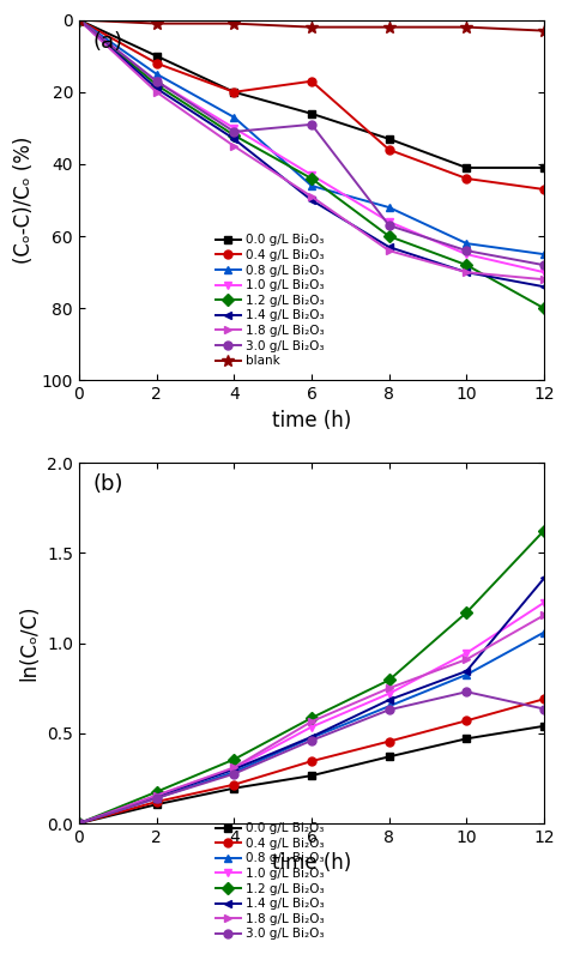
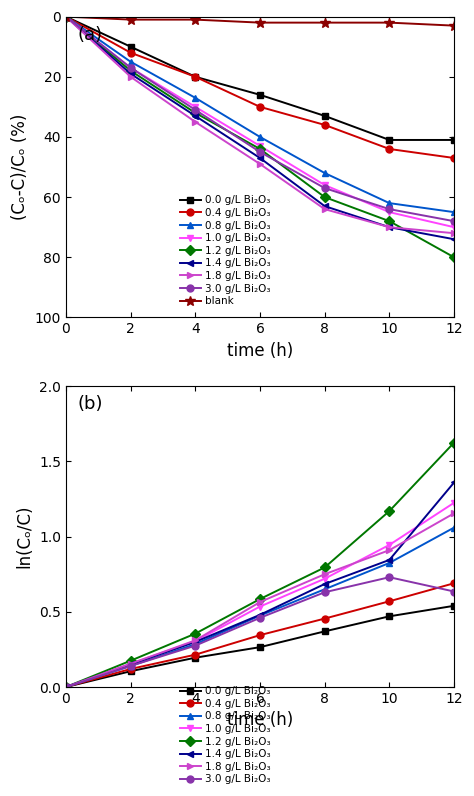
0.4 g/L Bi₂O₃/6: 17 -> 30
0.8 g/L Bi₂O₃/6: 46 -> 40
1.4 g/L Bi₂O₃/6: 50 -> 47
3.0 g/L Bi₂O₃/6: 29 -> 45
